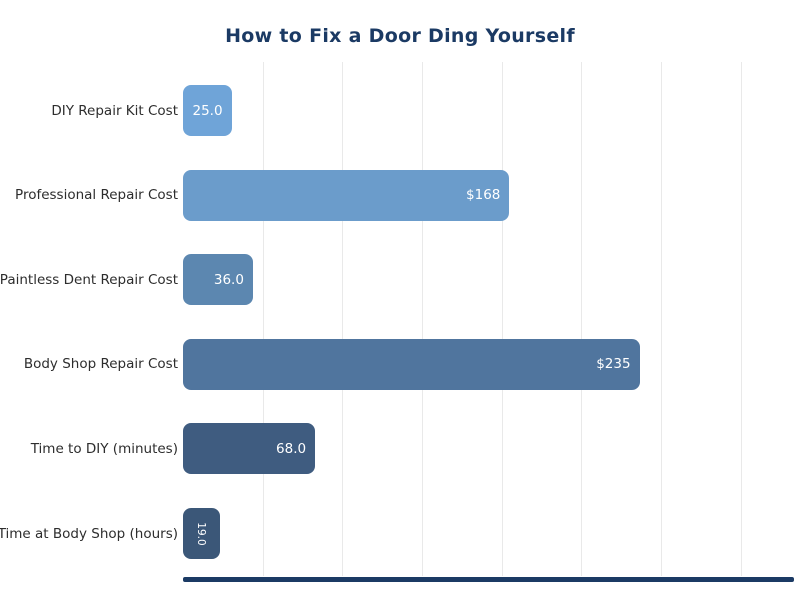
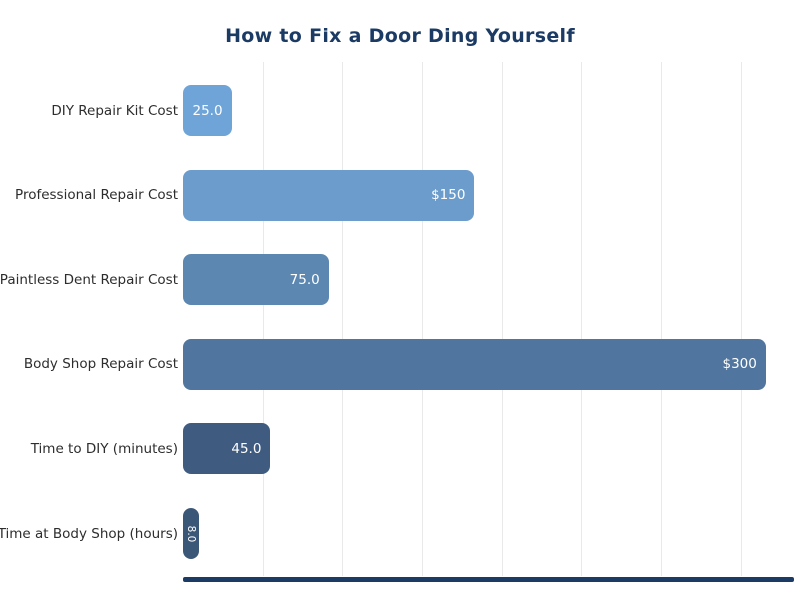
Professional Repair Cost: $168 -> $150
Paintless Dent Repair Cost: 36.0 -> 75.0
Body Shop Repair Cost: $235 -> $300
Time to DIY (minutes): 68.0 -> 45.0
Time at Body Shop (hours): 19.0 -> 8.0
